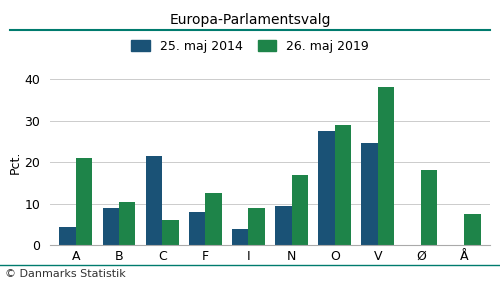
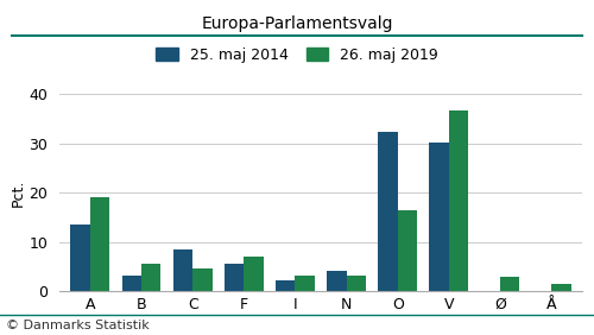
25. maj 2014/A: 4.5 -> 13.5
26. maj 2019/A: 21.0 -> 19.0
25. maj 2014/B: 9.0 -> 3.3
26. maj 2019/B: 10.5 -> 5.6
25. maj 2014/C: 21.5 -> 8.5
26. maj 2019/C: 6.0 -> 4.6
25. maj 2014/F: 8.0 -> 5.6
26. maj 2019/F: 12.5 -> 7.0
25. maj 2014/I: 4.0 -> 2.2
26. maj 2019/I: 9.0 -> 3.3
25. maj 2014/N: 9.5 -> 4.1
26. maj 2019/N: 17.0 -> 3.2
25. maj 2014/O: 27.5 -> 32.4
26. maj 2019/O: 29.0 -> 16.5
25. maj 2014/V: 24.5 -> 30.2
26. maj 2019/V: 38.0 -> 36.6
26. maj 2019/Ø: 18.0 -> 2.9
26. maj 2019/Å: 7.5 -> 1.6
